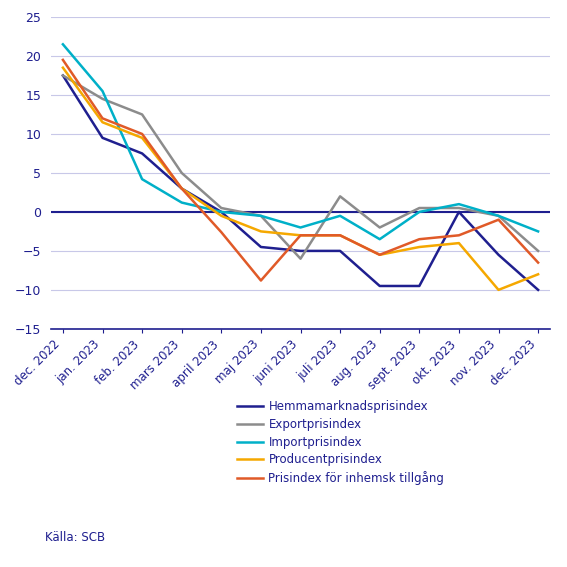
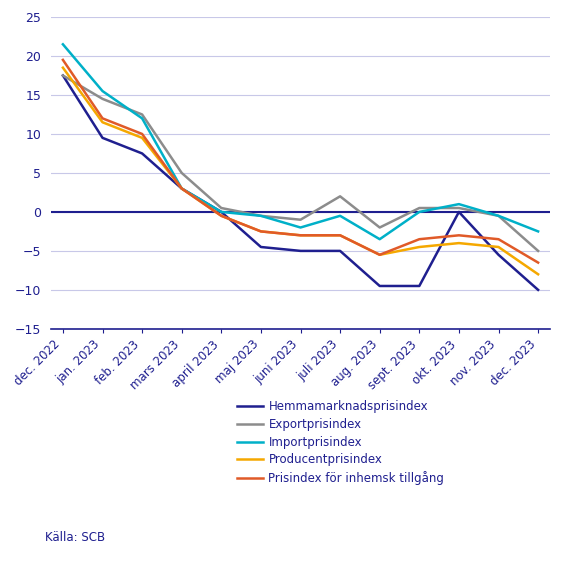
Importprisindex/feb. 2023: 4.2 -> 12.0
Importprisindex/mars 2023: 1.2 -> 3.0
Prisindex för inhemsk tillgång/april 2023: -2.6 -> -0.5
Prisindex för inhemsk tillgång/maj 2023: -8.8 -> -2.5
Exportprisindex/juni 2023: -6.0 -> -1.0
Producentprisindex/nov. 2023: -10.0 -> -4.5
Prisindex för inhemsk tillgång/nov. 2023: -1.0 -> -3.5
